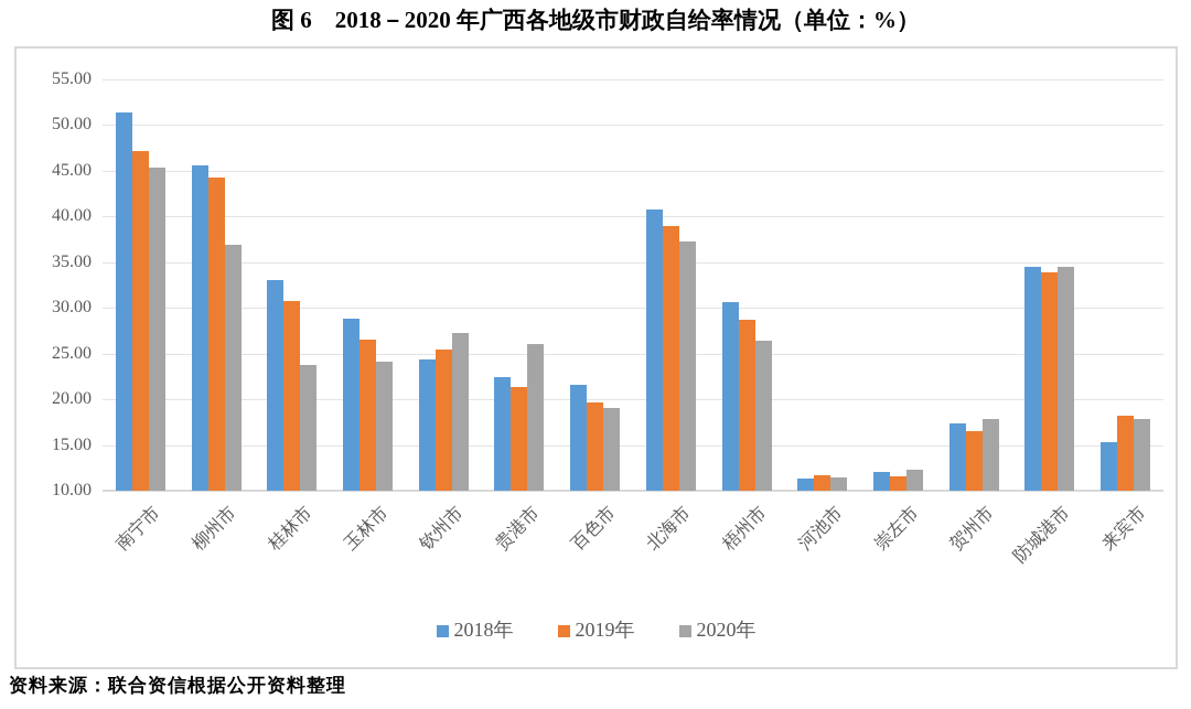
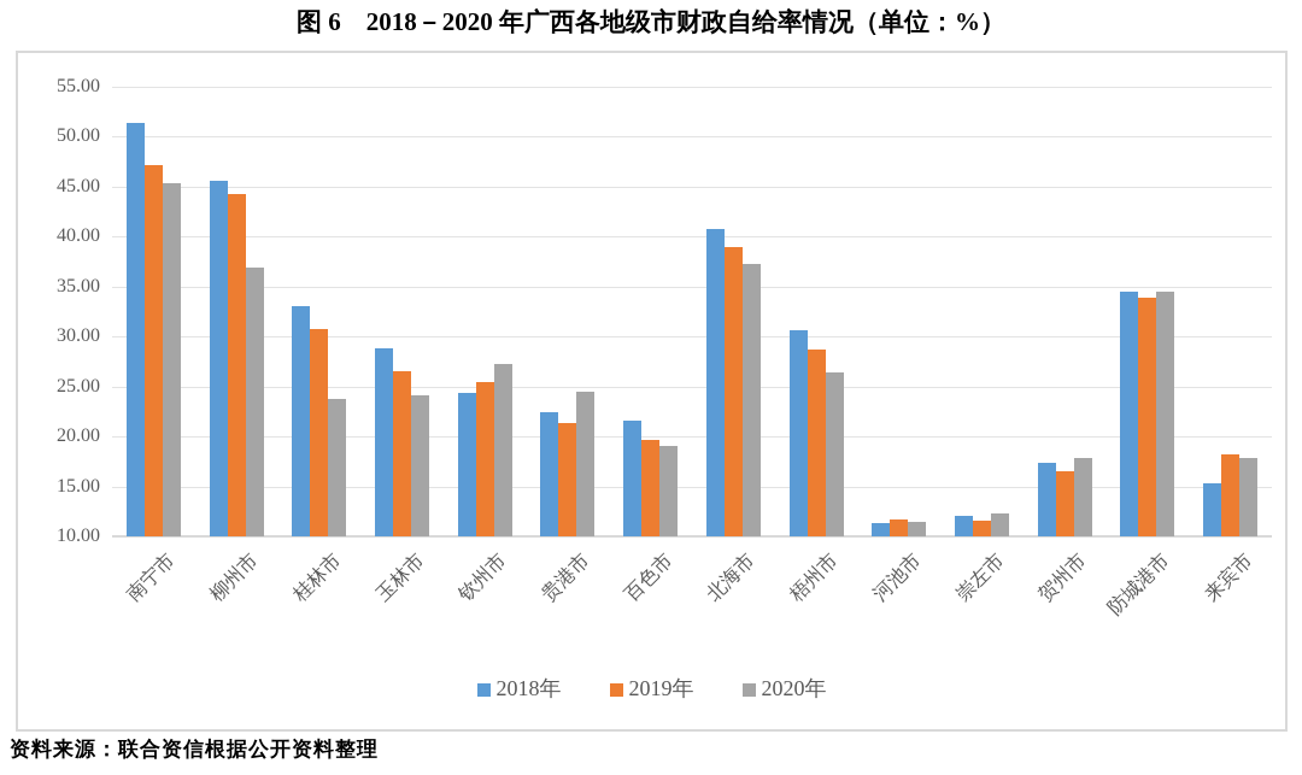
2020年/贵港市: 26 -> 24
